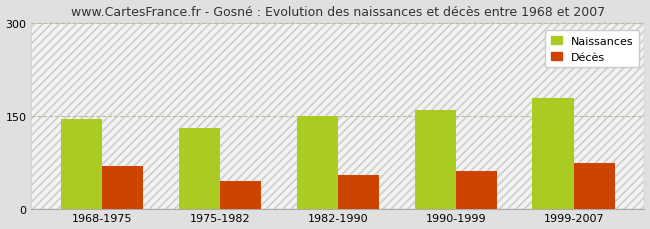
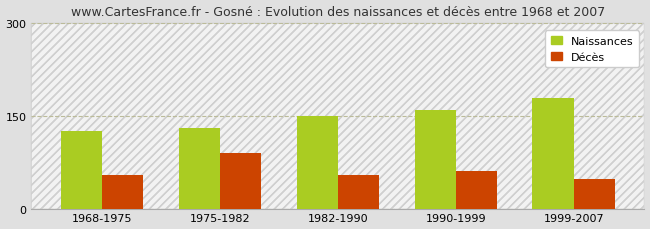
Naissances/1968-1975: 144 -> 125
Décès/1968-1975: 68 -> 55
Décès/1975-1982: 44 -> 90
Décès/1999-2007: 74 -> 47
